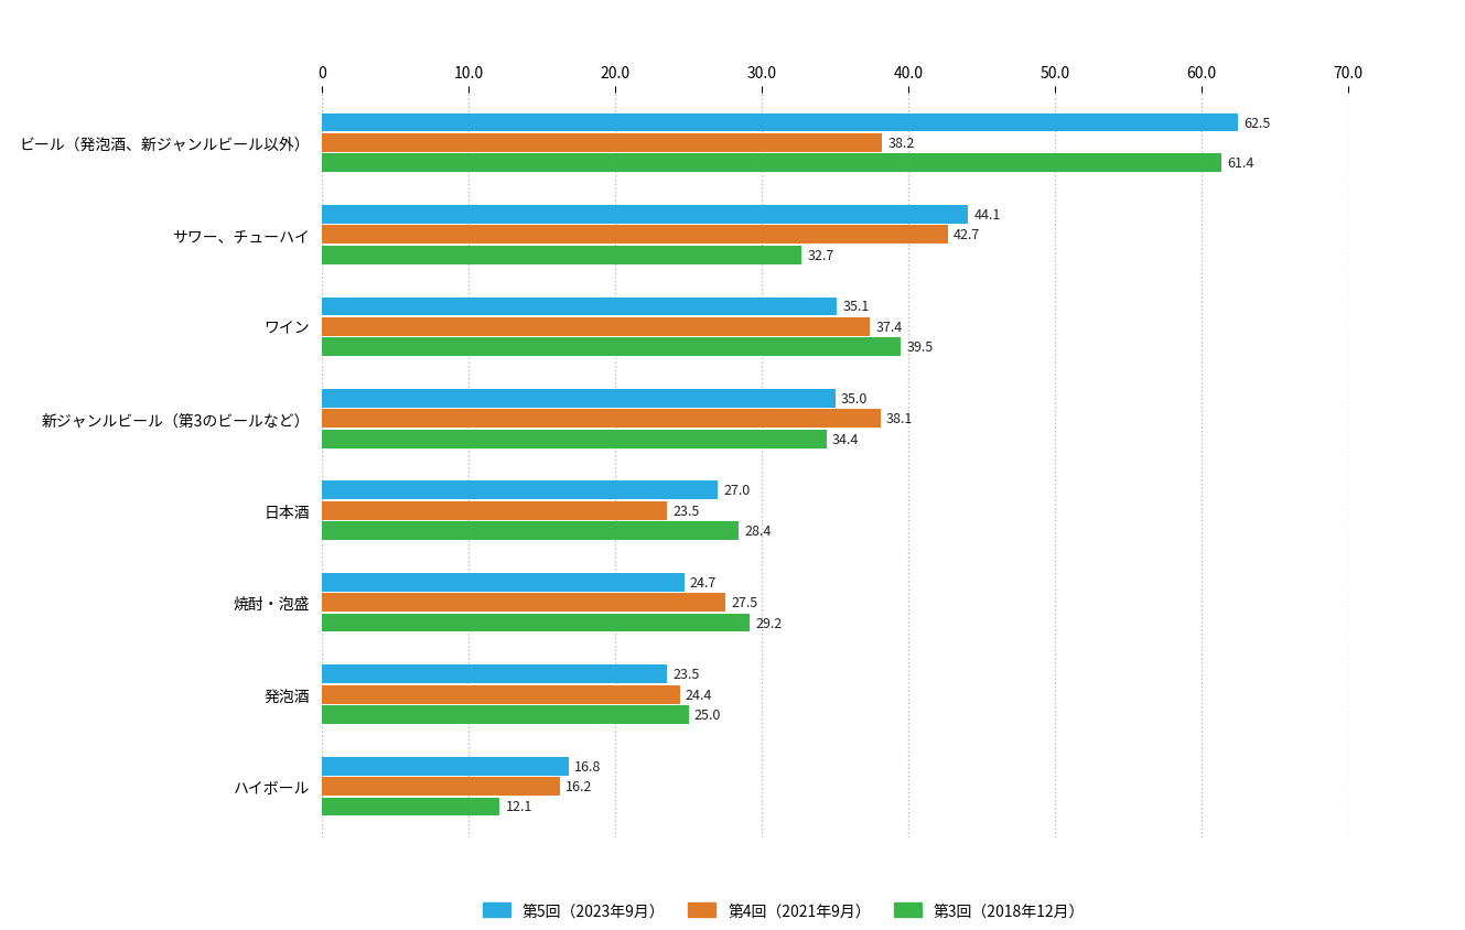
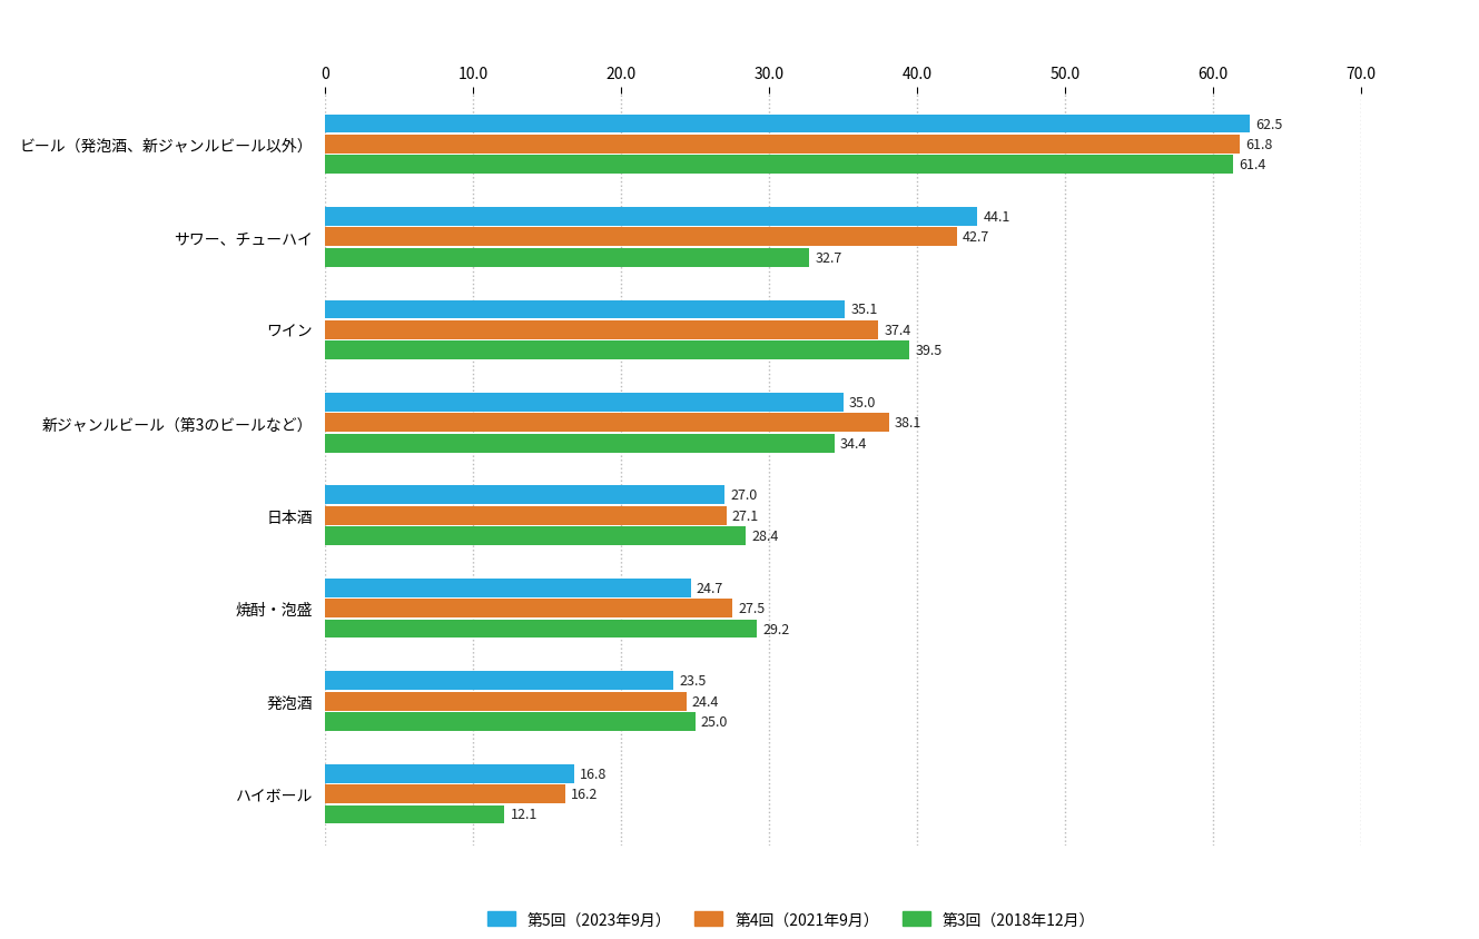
第4回（2021年9月）/ビール（発泡酒、新ジャンルビール以外）: 38.2 -> 61.8
第4回（2021年9月）/日本酒: 23.5 -> 27.1
